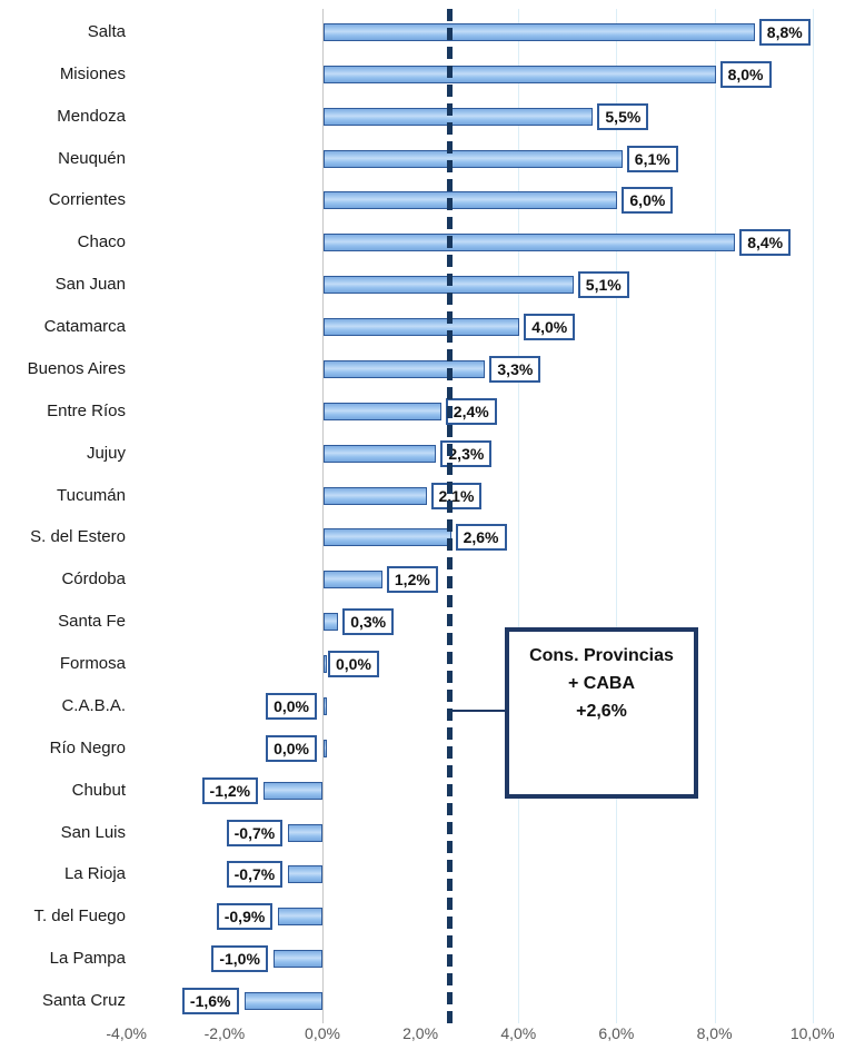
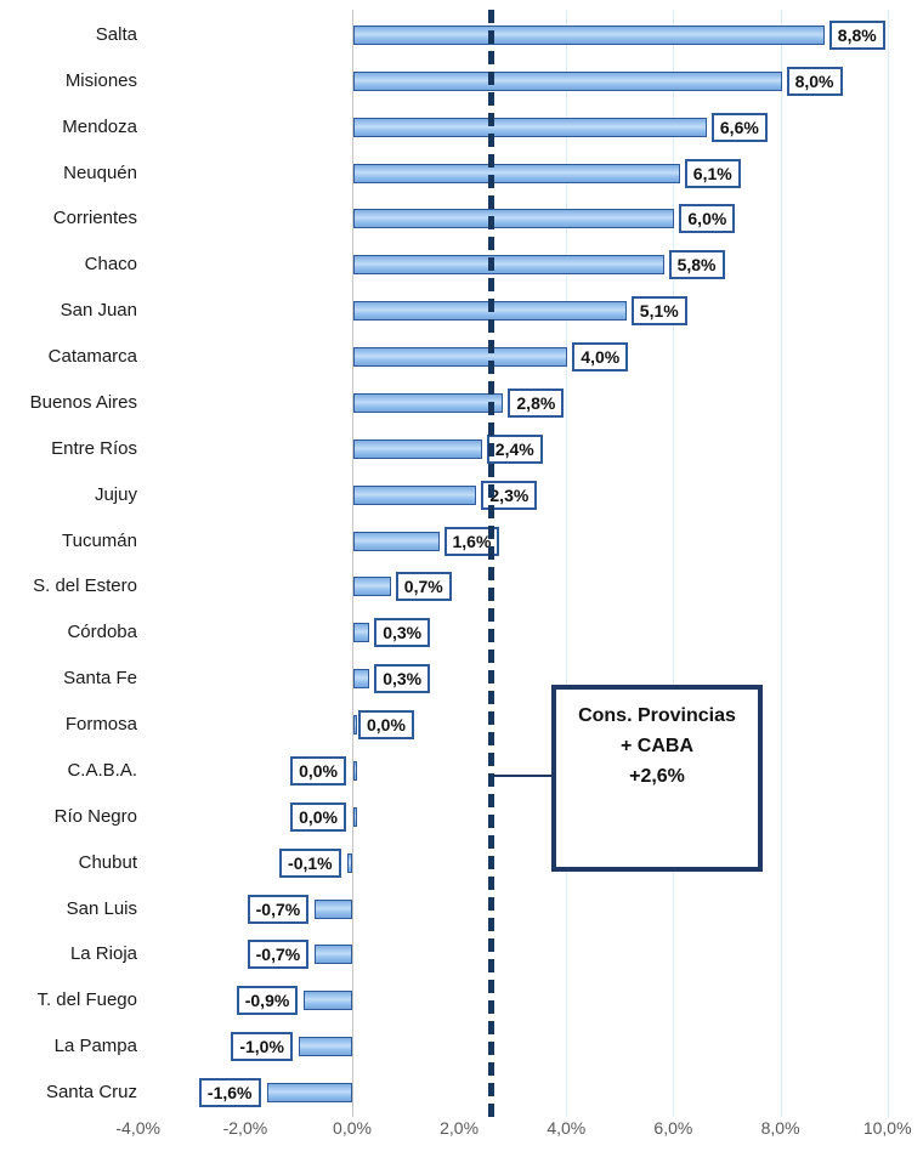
Mendoza: 5,5% -> 6,6%
Chaco: 8,4% -> 5,8%
Buenos Aires: 3,3% -> 2,8%
Tucumán: 2,1% -> 1,6%
S. del Estero: 2,6% -> 0,7%
Córdoba: 1,2% -> 0,3%
Chubut: -1,2% -> -0,1%
